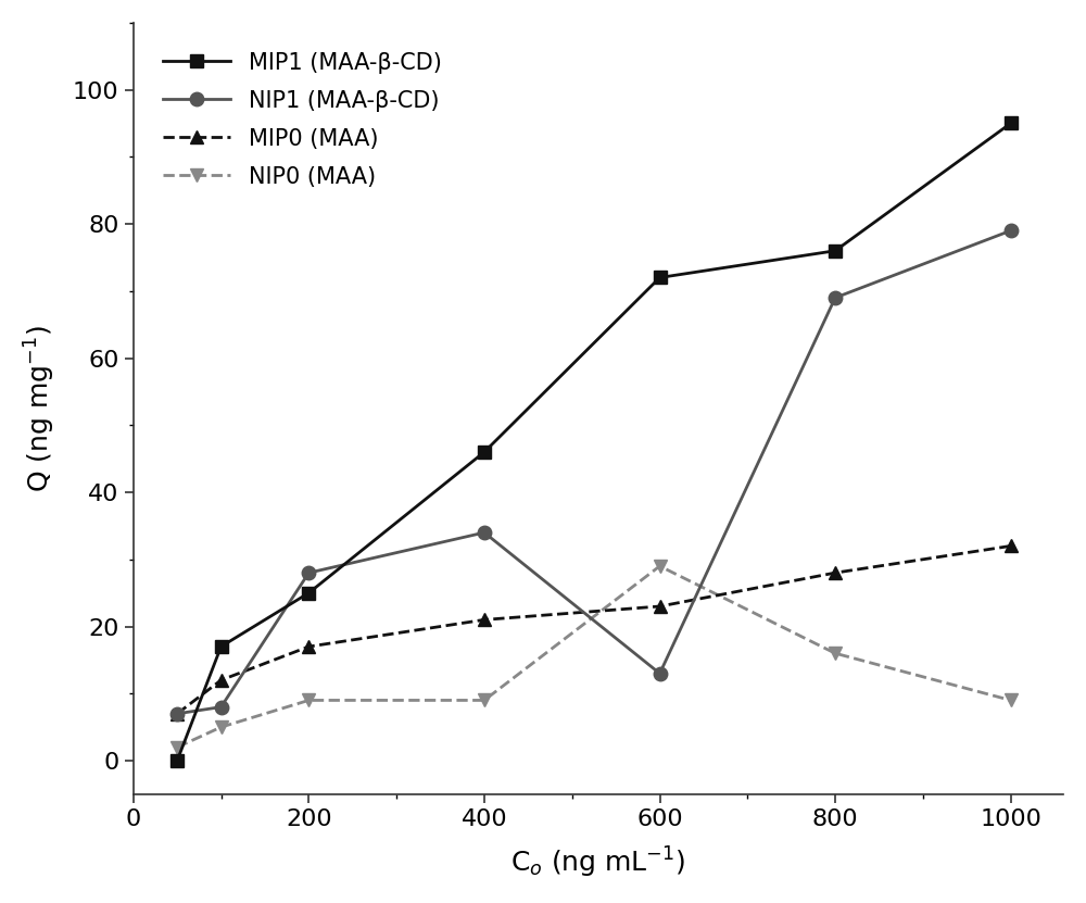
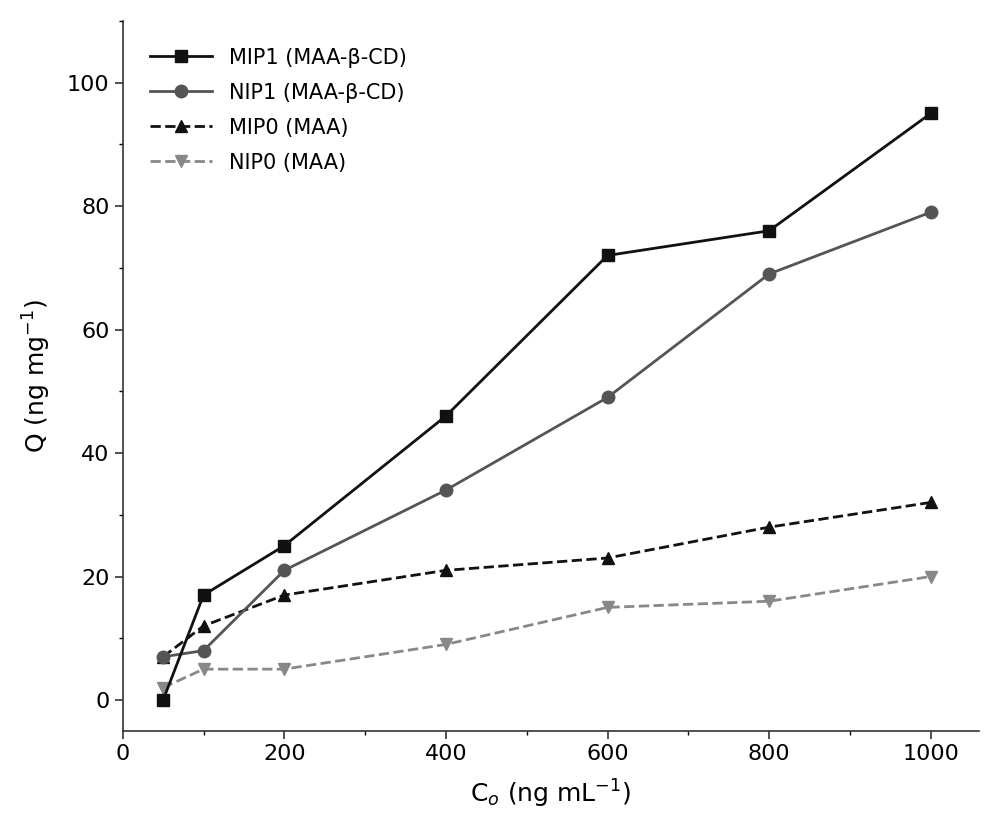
NIP1 (MAA-β-CD)/200: 28 -> 21
NIP0 (MAA)/200: 9 -> 5
NIP1 (MAA-β-CD)/600: 13 -> 49
NIP0 (MAA)/600: 29 -> 15
NIP0 (MAA)/1000: 9 -> 20
